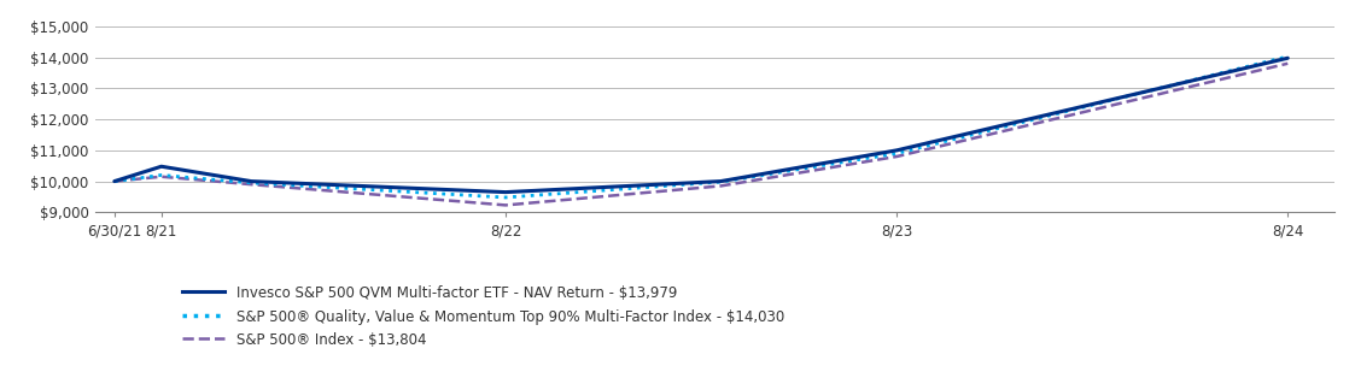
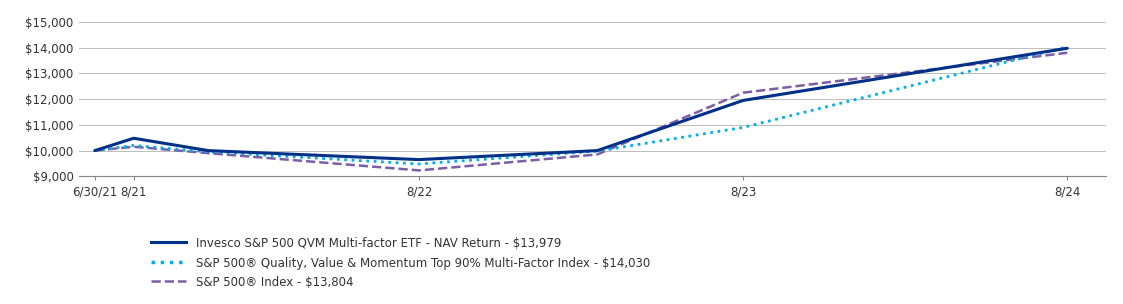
Invesco S&P 500 QVM Multi-factor ETF - NAV Return - $13,979/8/23: $11,000 -> $11,950
S&P 500® Index - $13,804/8/23: $10,800 -> $12,250
